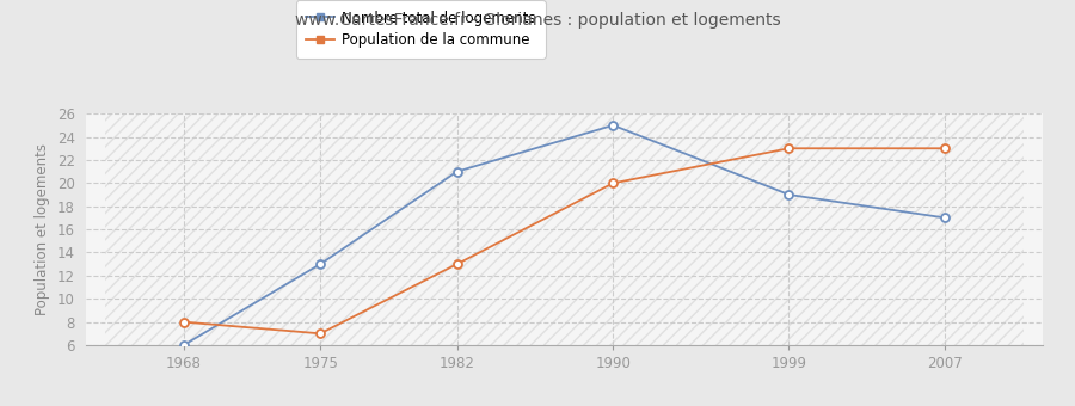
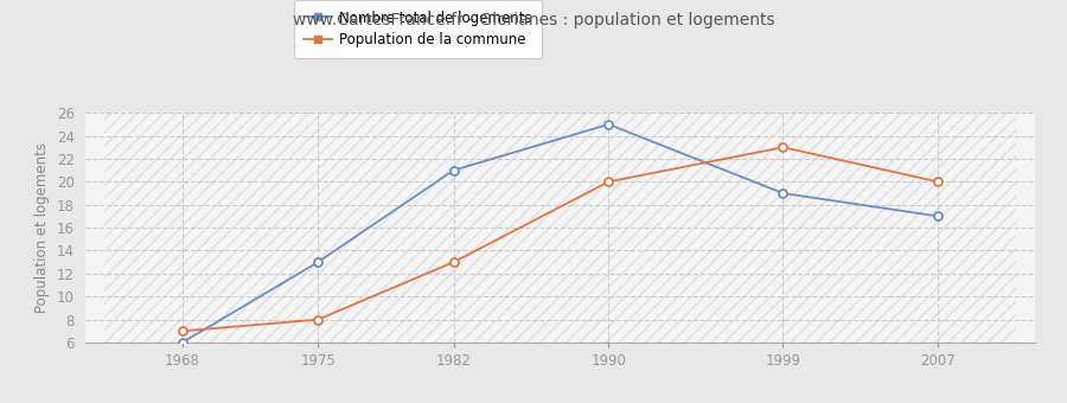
Population de la commune/1968: 8 -> 7
Population de la commune/1975: 7 -> 8
Population de la commune/2007: 23 -> 20
